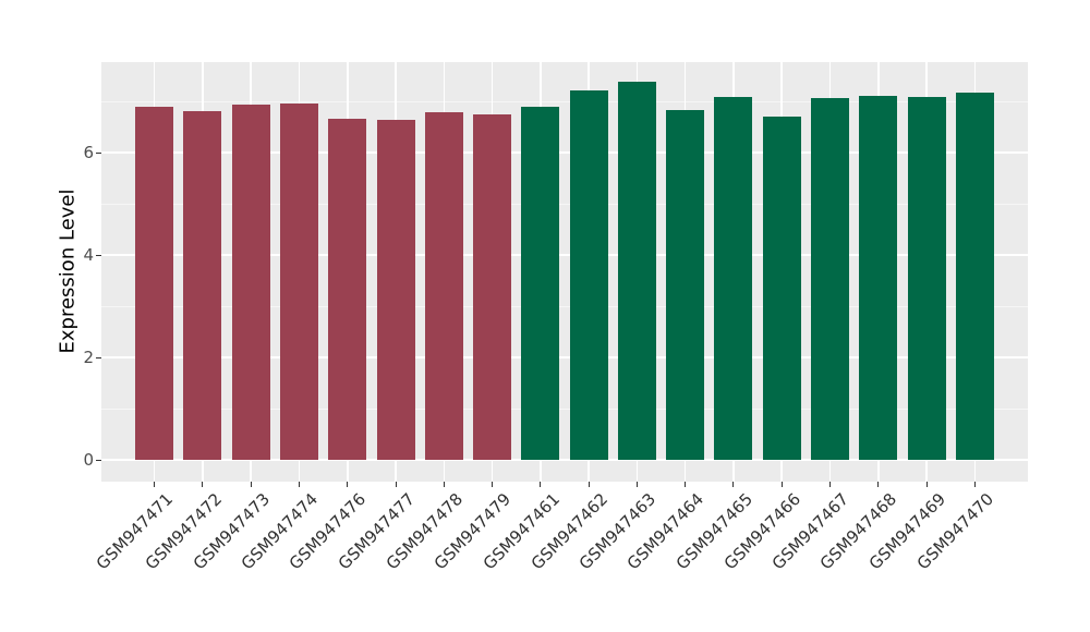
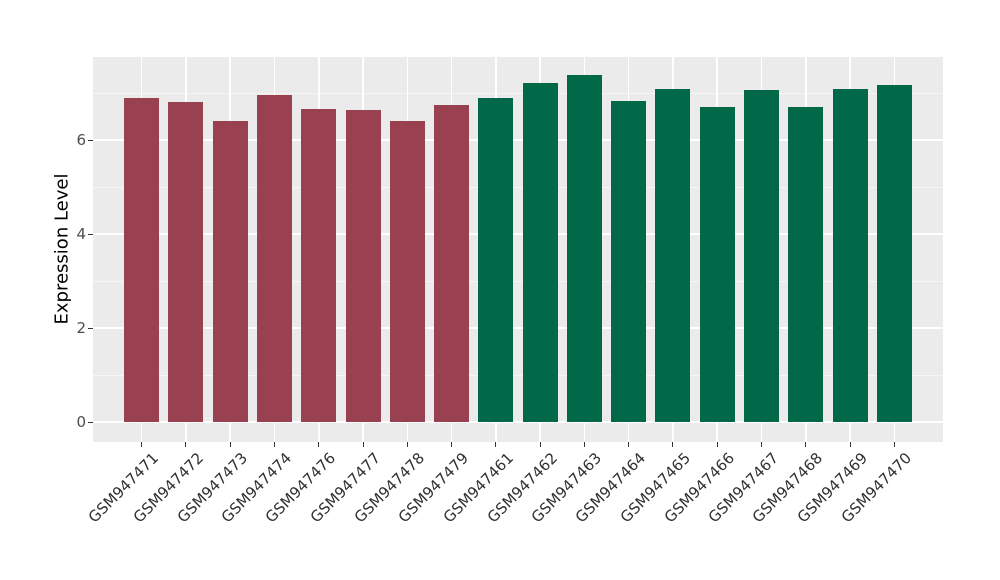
GSM947473: 6.9 -> 6.4
GSM947478: 6.8 -> 6.4
GSM947468: 7.1 -> 6.7
